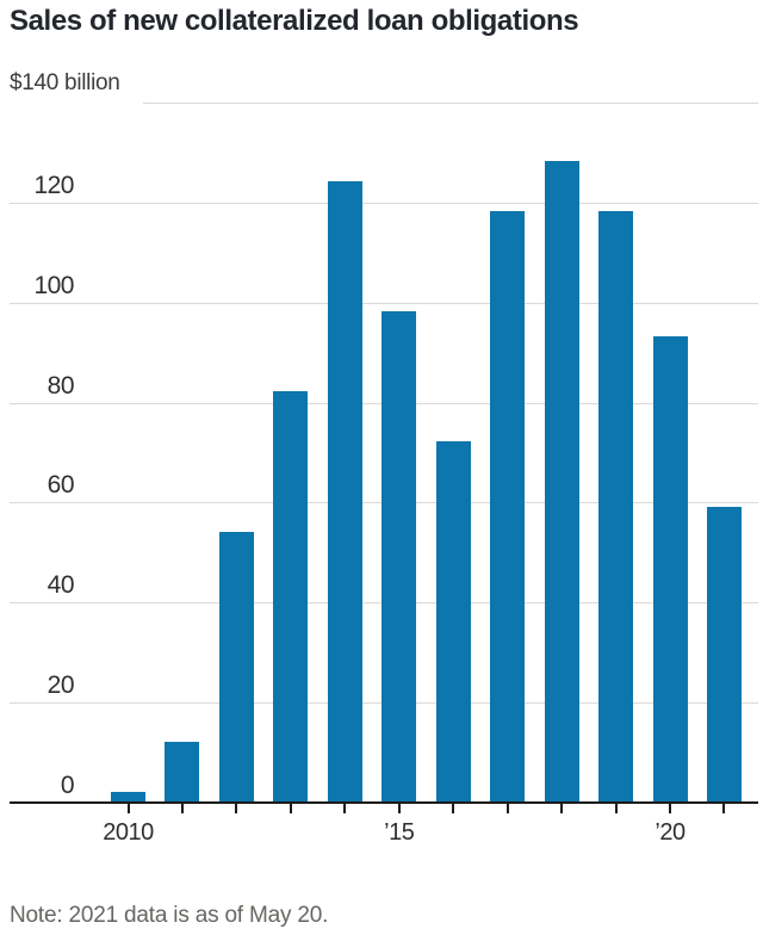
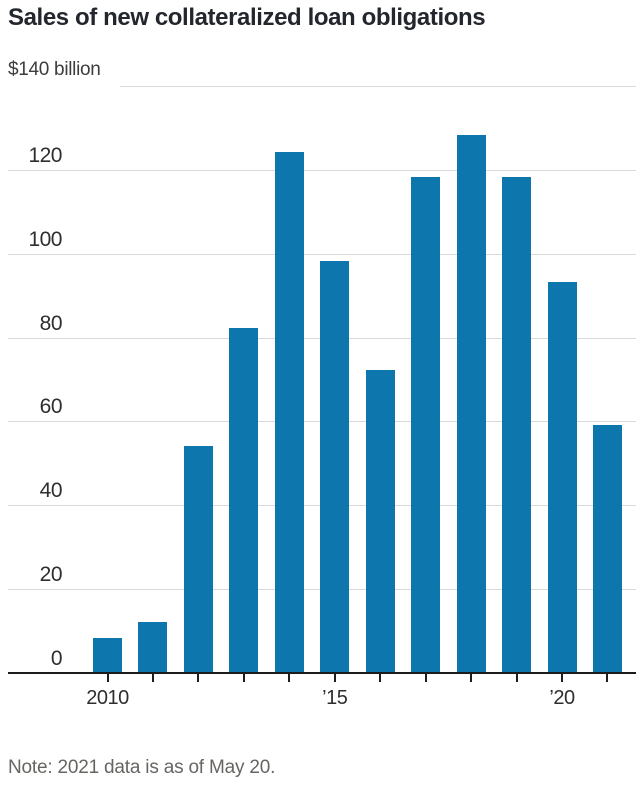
2010: 2 -> 8
